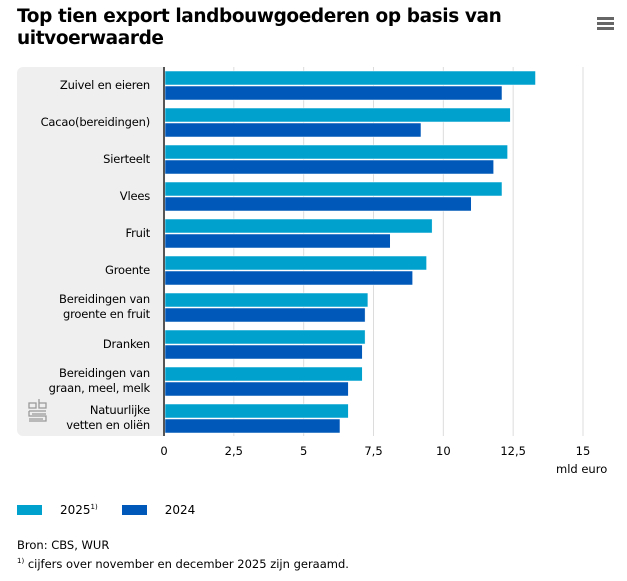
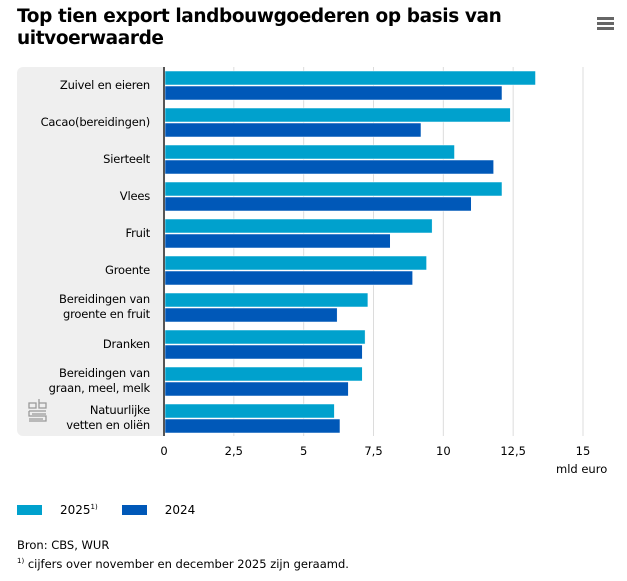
2025/Sierteelt: 12.3 -> 10.4
2024/Bereidingen van groente en fruit: 7.2 -> 6.2
2025/Natuurlijke vetten en oliën: 6.6 -> 6.1
